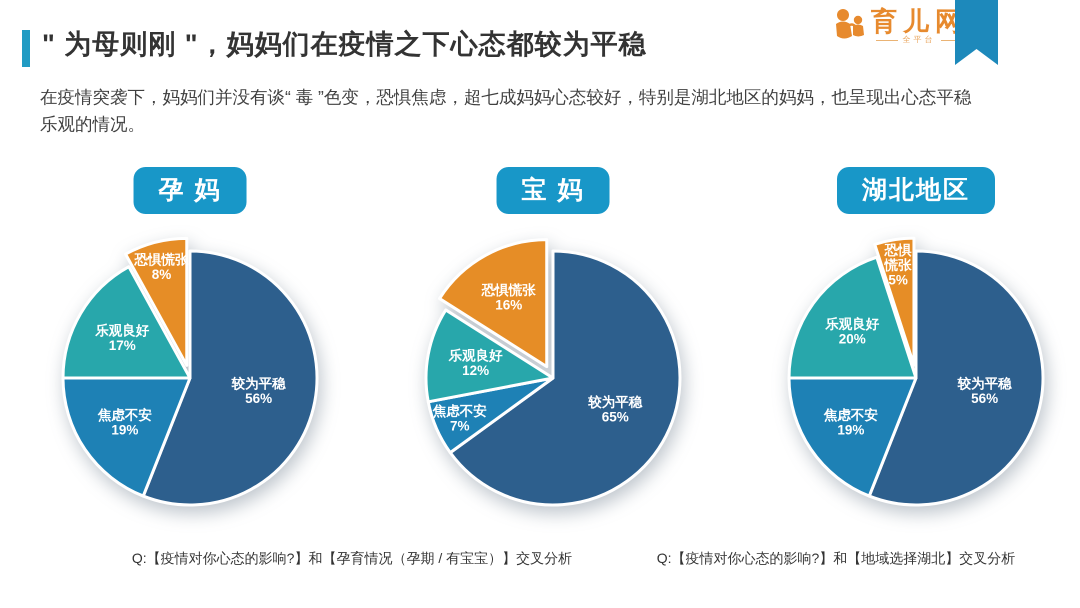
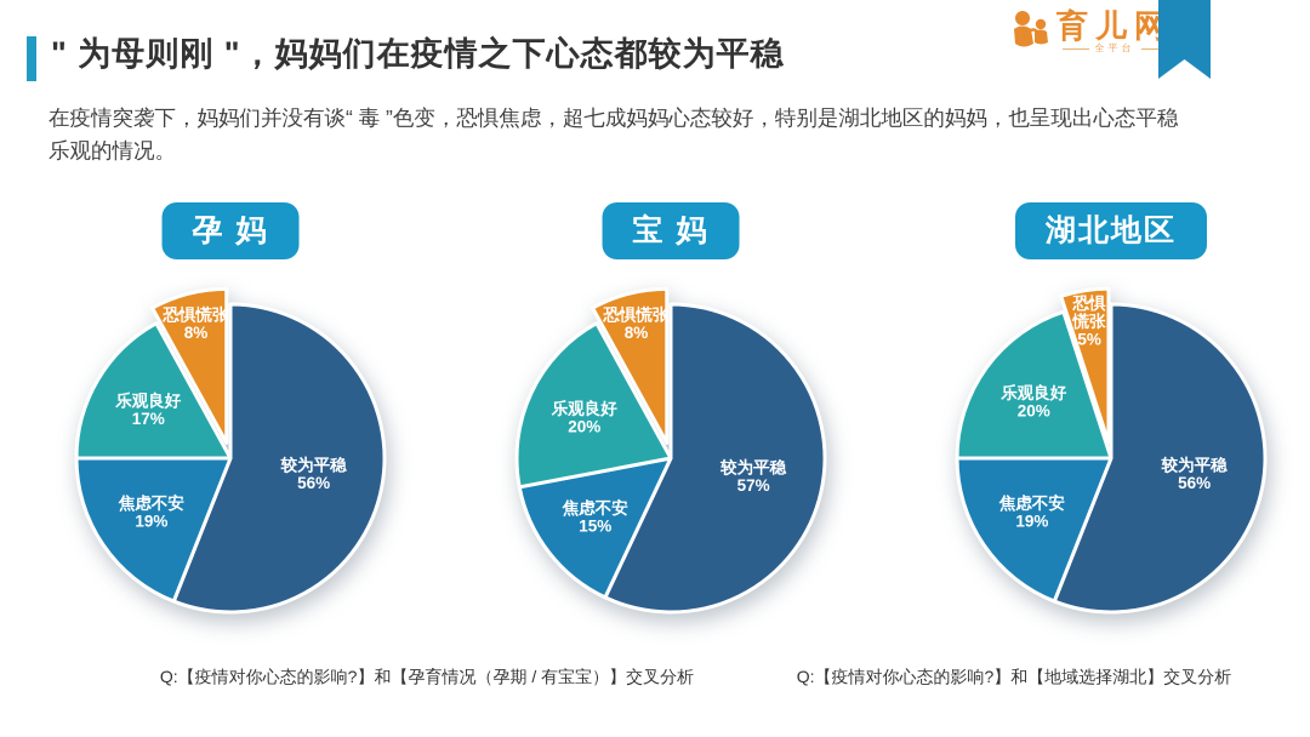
宝 妈/较为平稳: 65% -> 57%
宝 妈/焦虑不安: 7% -> 15%
宝 妈/乐观良好: 12% -> 20%
宝 妈/恐惧慌张: 16% -> 8%
